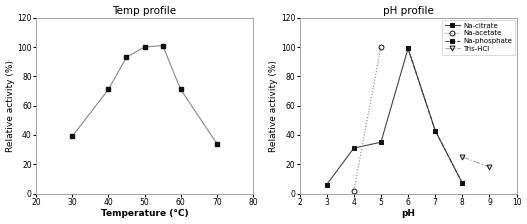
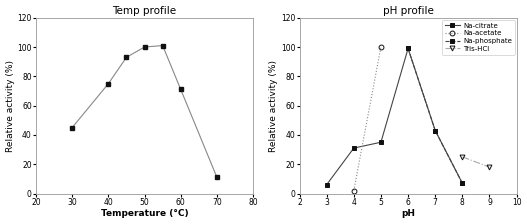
Temp profile/30: 39 -> 45
Temp profile/40: 71 -> 75
Temp profile/70: 34 -> 11
